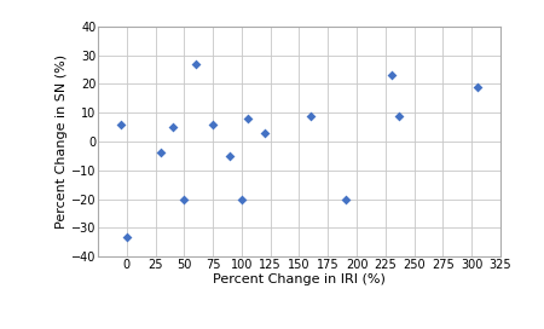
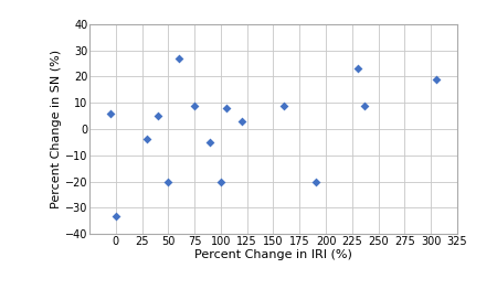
75: 6 -> 9
